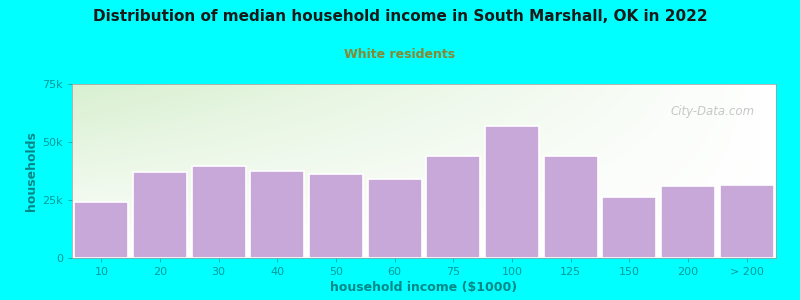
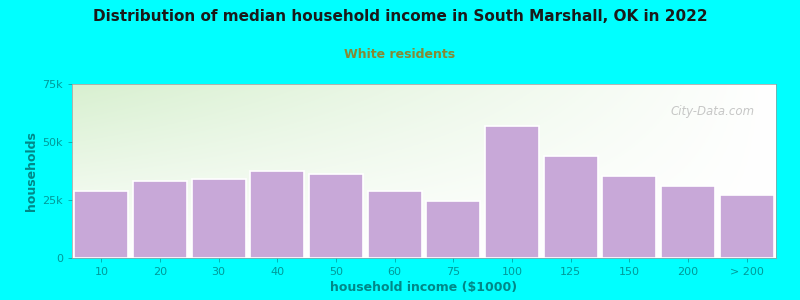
10: 24.0k -> 29.0k
20: 37.0k -> 33.0k
30: 39.5k -> 34.0k
60: 34.0k -> 29.0k
75: 44.0k -> 24.5k
150: 26.5k -> 35.5k
> 200: 31.5k -> 27.0k
